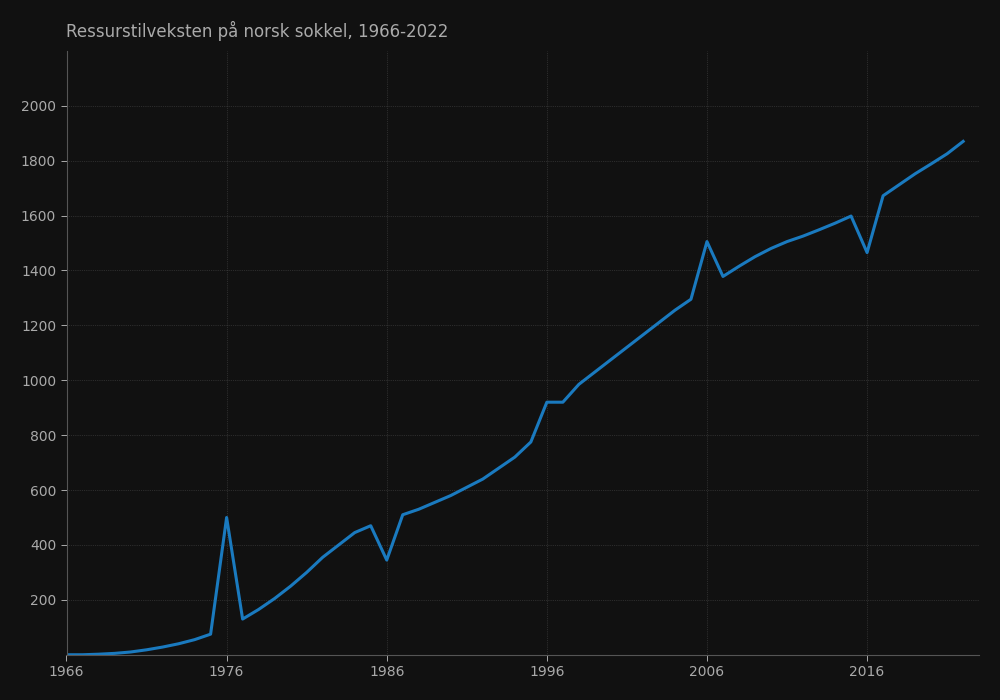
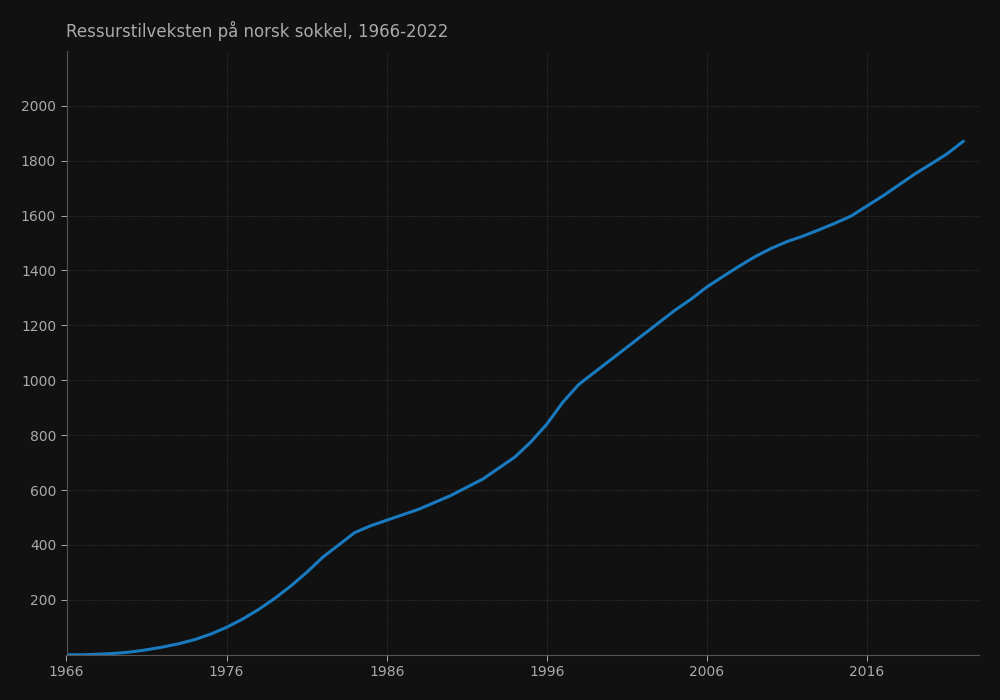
1976: 500 -> 100
1986: 345 -> 490
1996: 920 -> 840
2006: 1505 -> 1340
2016: 1465 -> 1635
